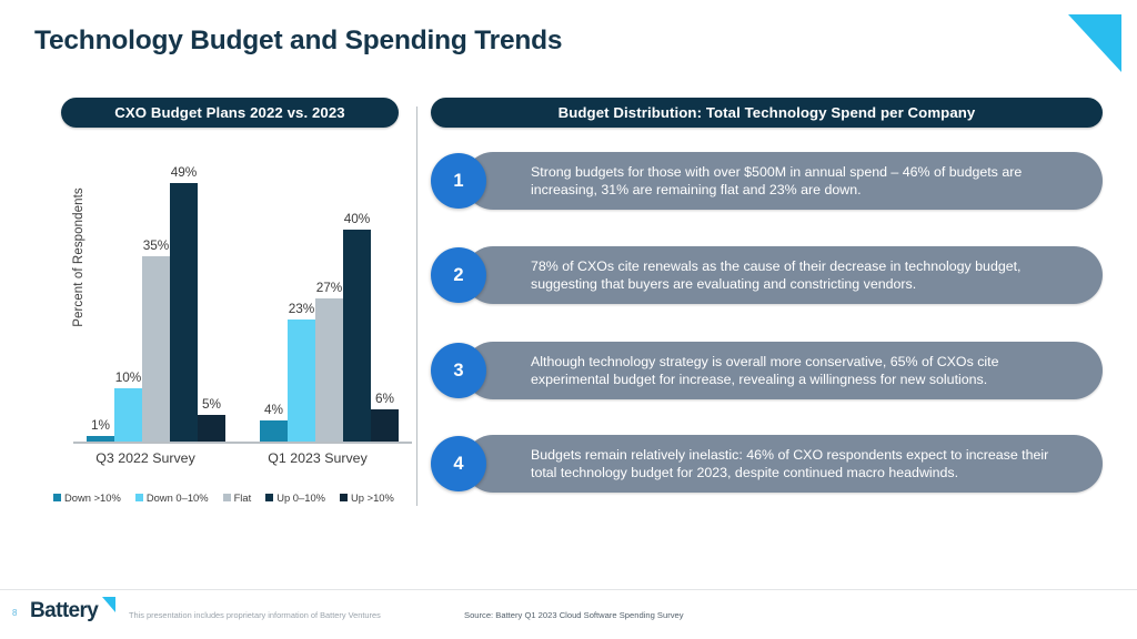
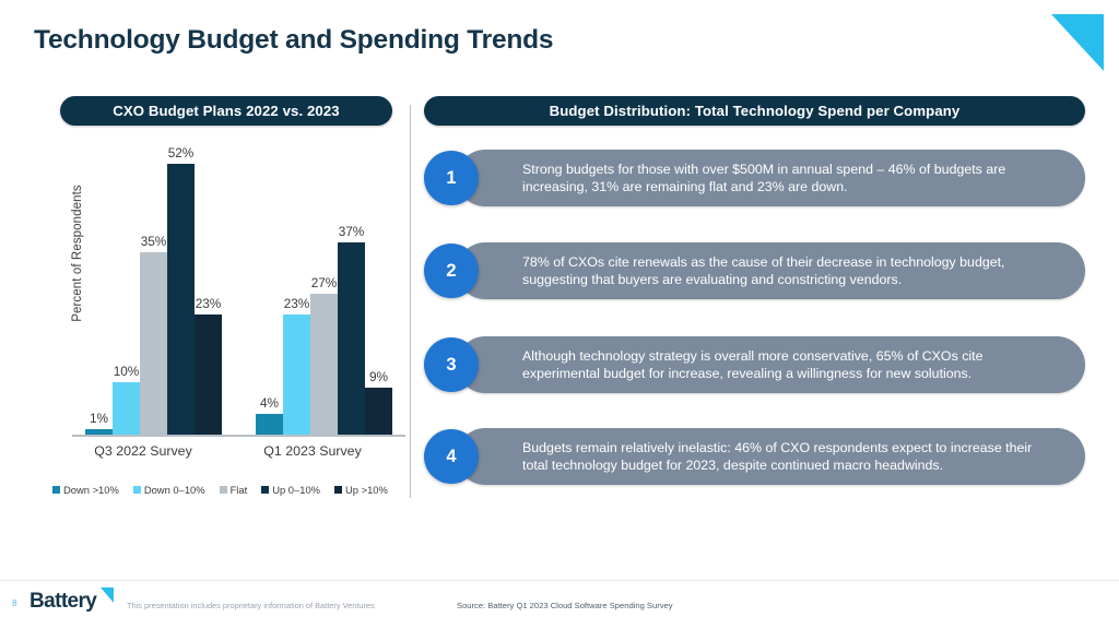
Up 0–10%/Q3 2022 Survey: 49% -> 52%
Up >10%/Q3 2022 Survey: 5% -> 23%
Up 0–10%/Q1 2023 Survey: 40% -> 37%
Up >10%/Q1 2023 Survey: 6% -> 9%
